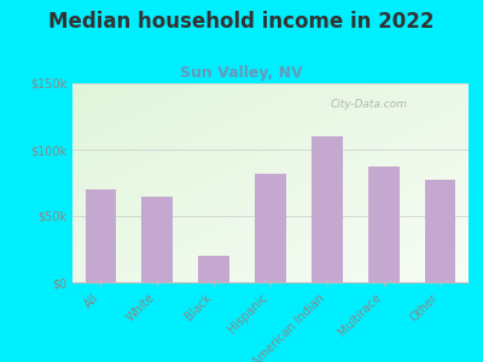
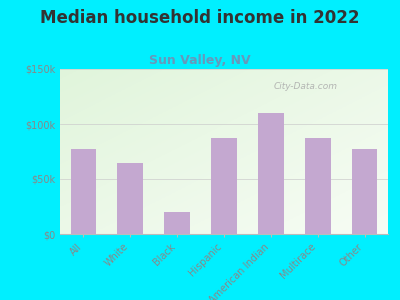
All: $70k -> $77k
Hispanic: $82k -> $87k
